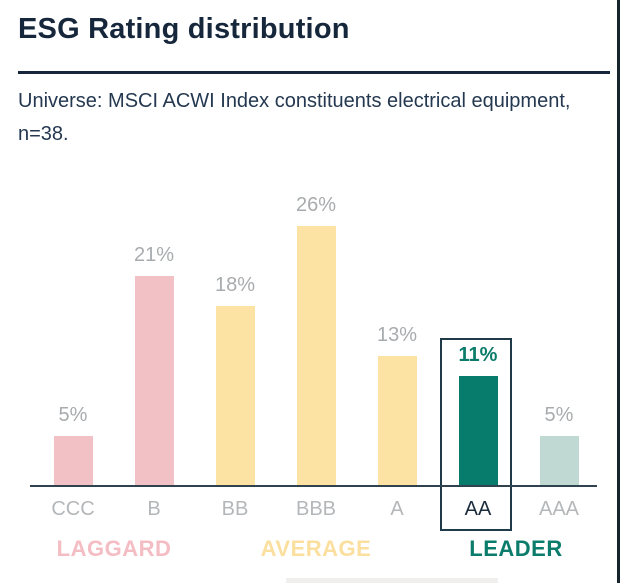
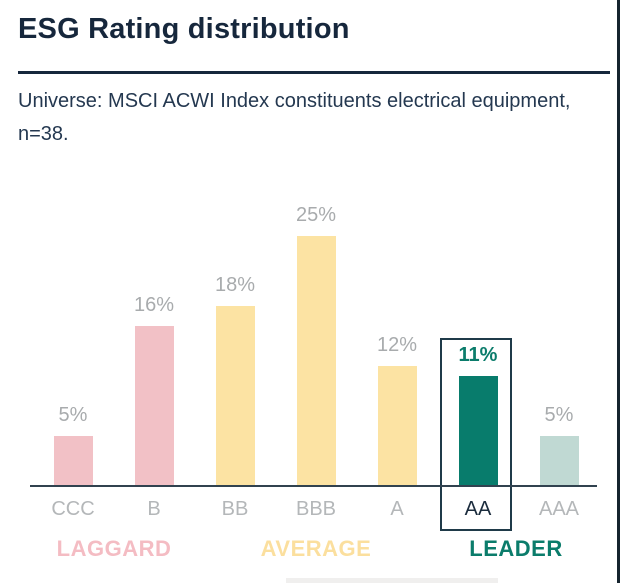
B: 21% -> 16%
BBB: 26% -> 25%
A: 13% -> 12%
